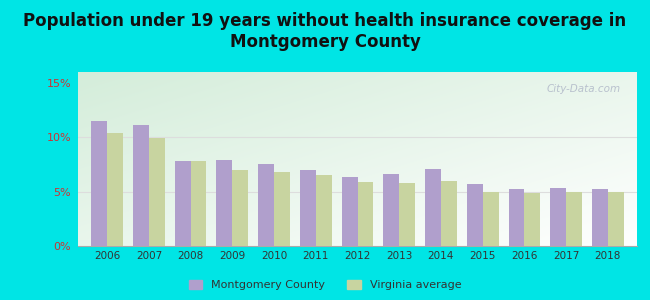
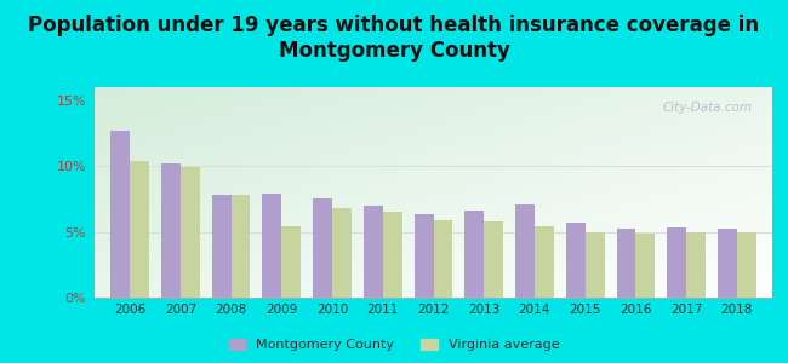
Montgomery County/2006: 11.5% -> 12.7%
Montgomery County/2007: 11.1% -> 10.2%
Virginia average/2009: 7.0% -> 5.4%
Virginia average/2014: 6.0% -> 5.4%
